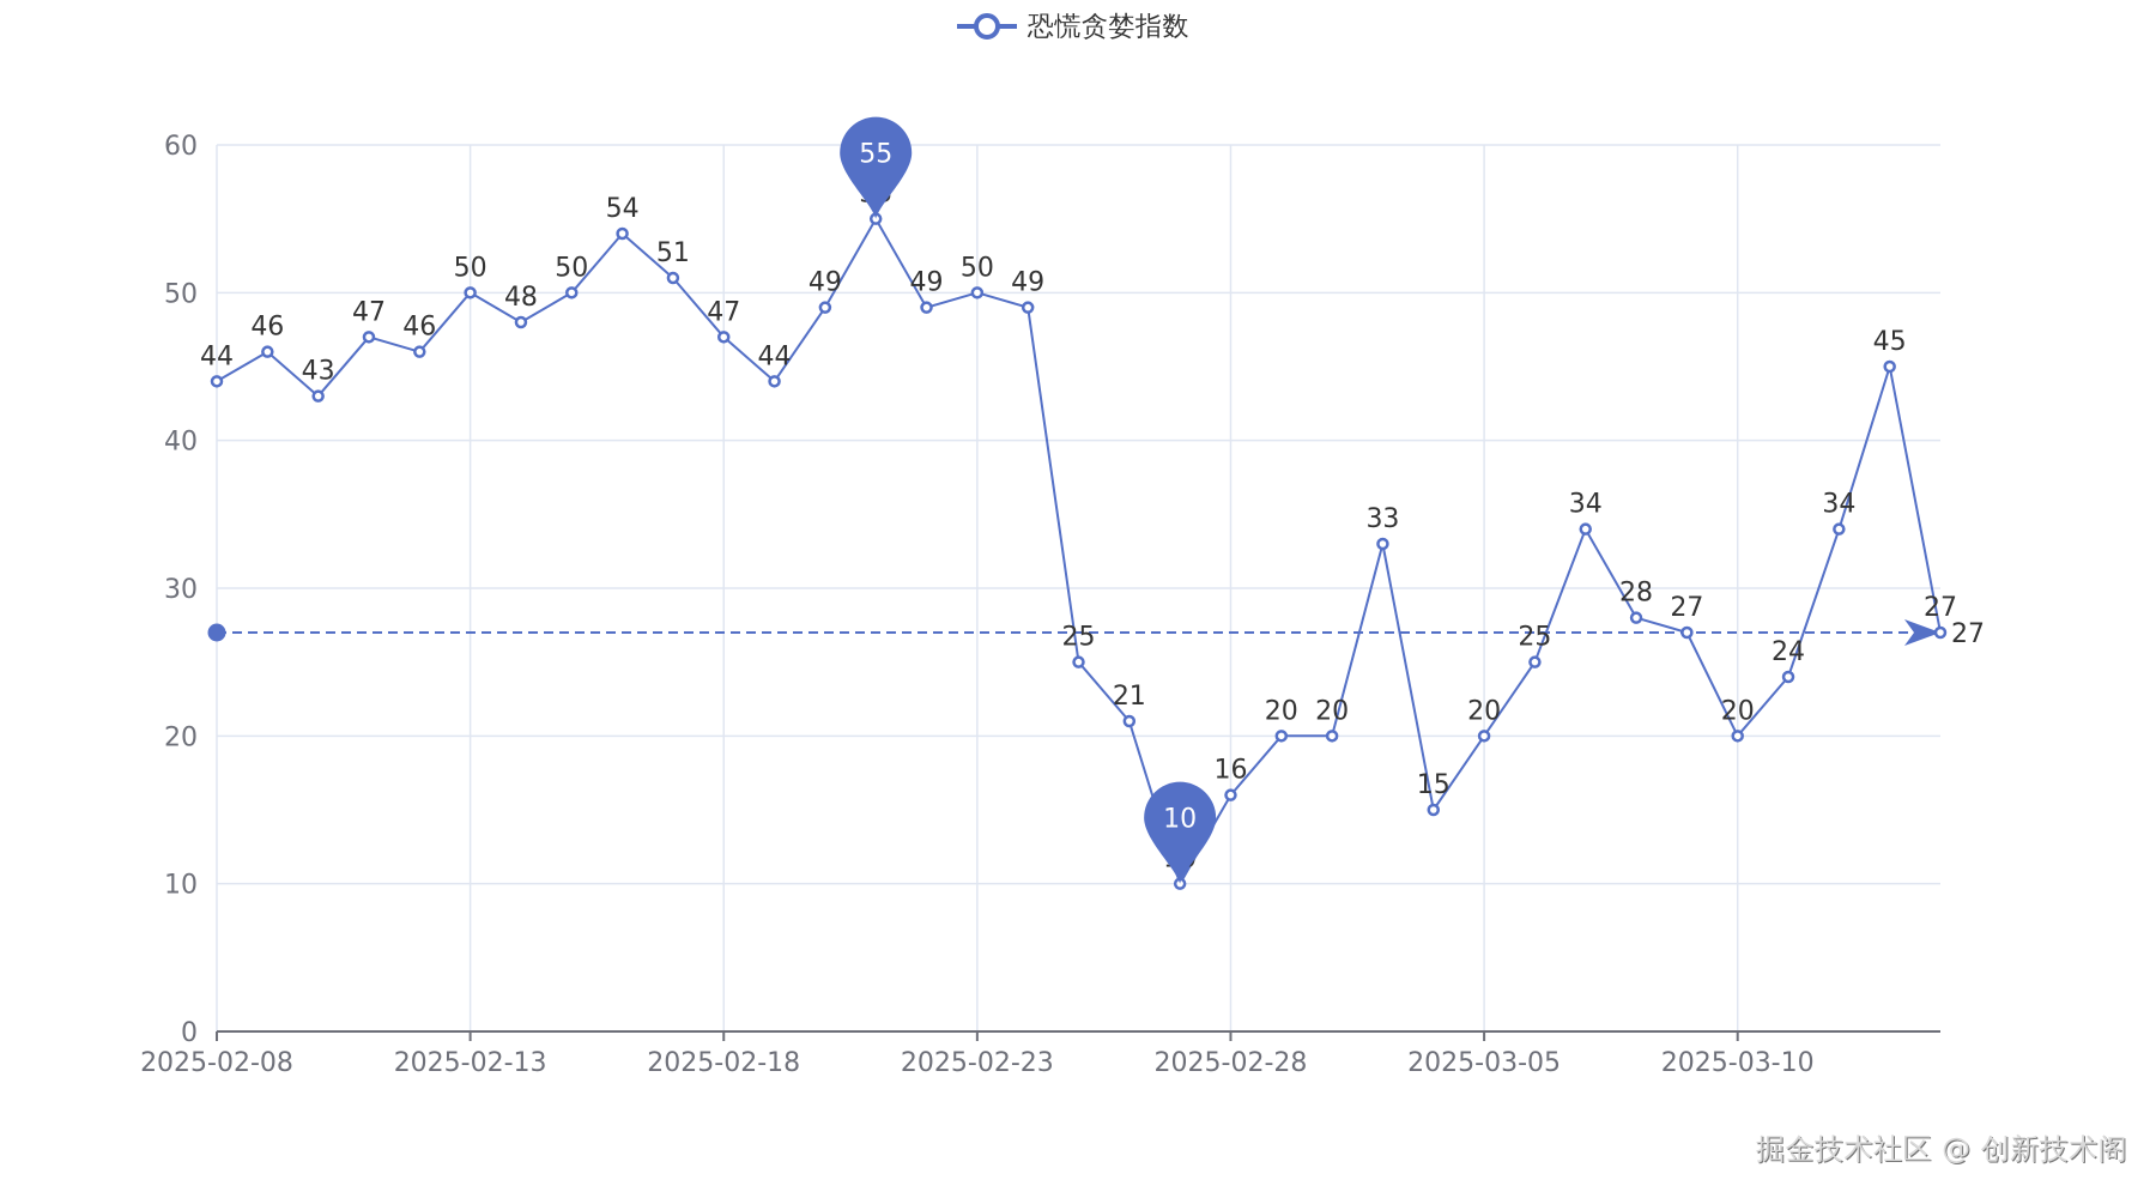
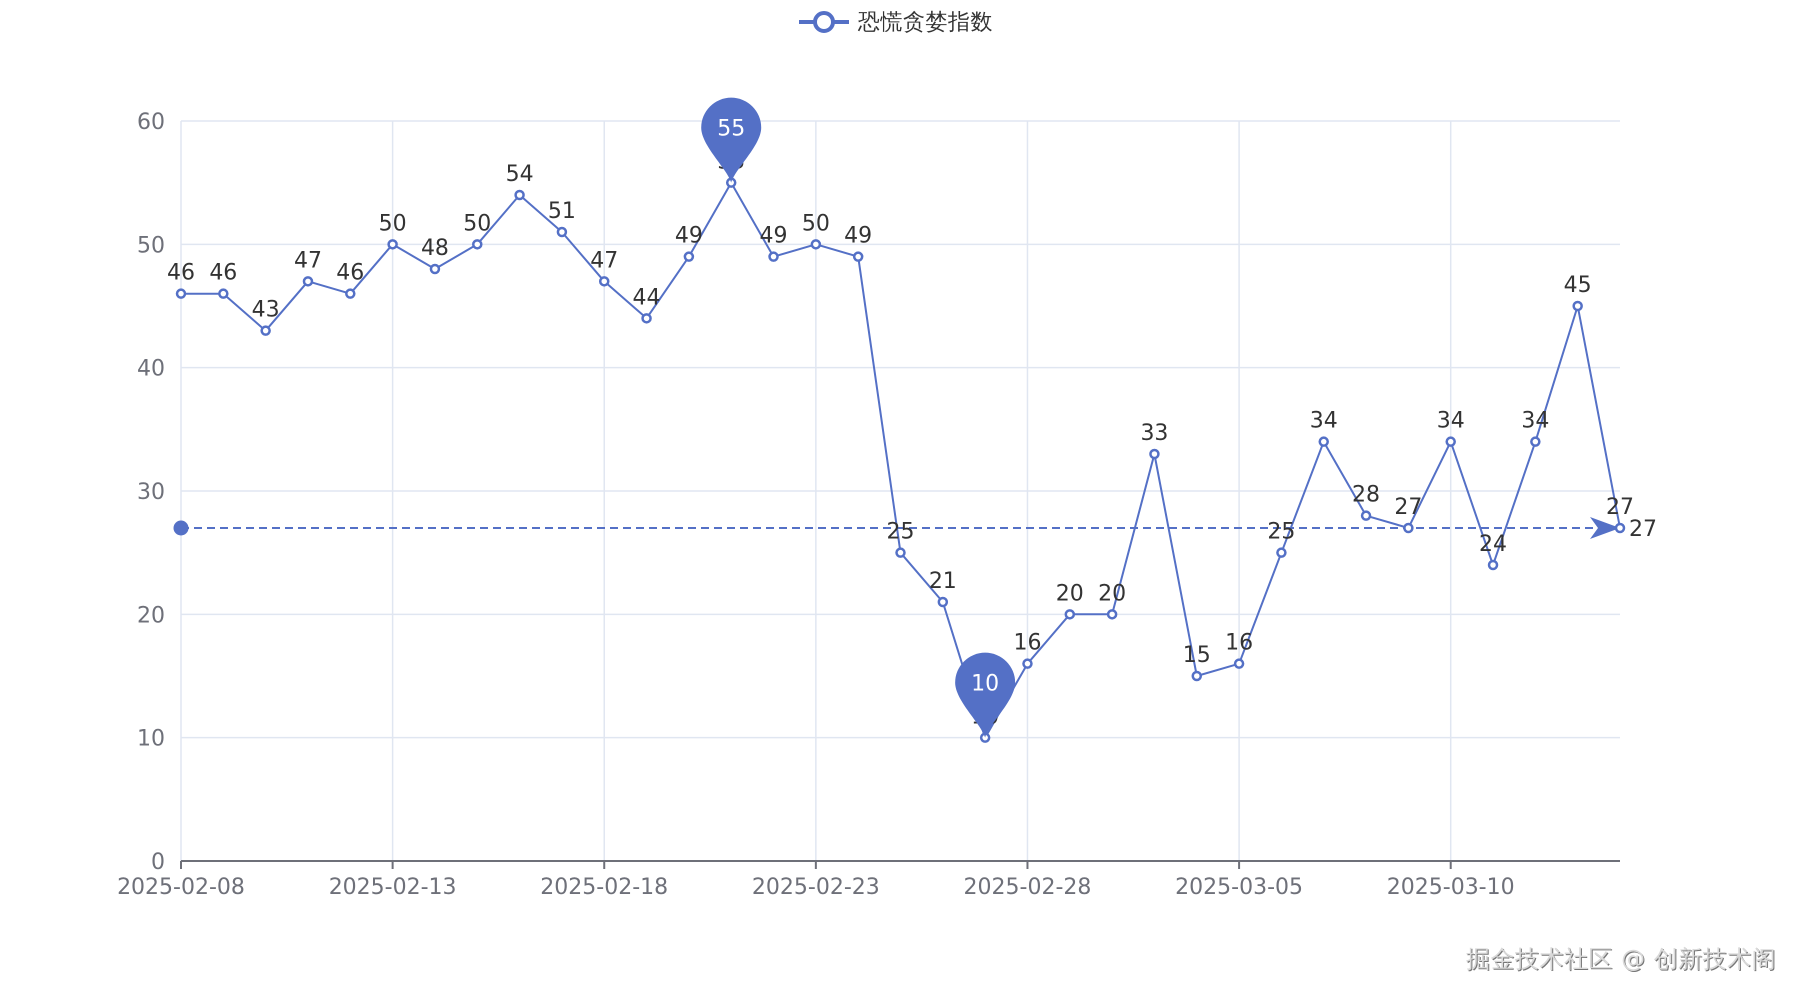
2025-02-08: 44 -> 46
2025-03-05: 20 -> 16
2025-03-10: 20 -> 34
